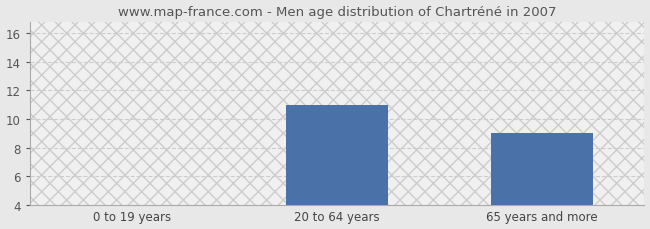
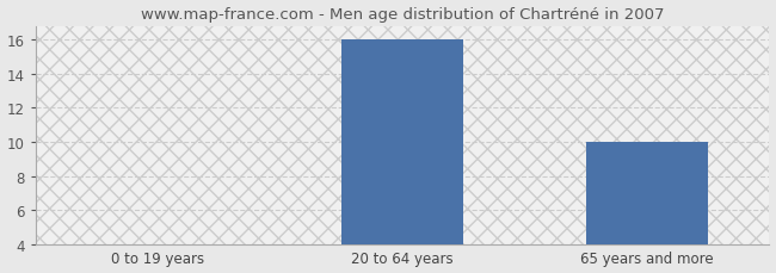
20 to 64 years: 11.0 -> 16.0
65 years and more: 9.0 -> 10.0
